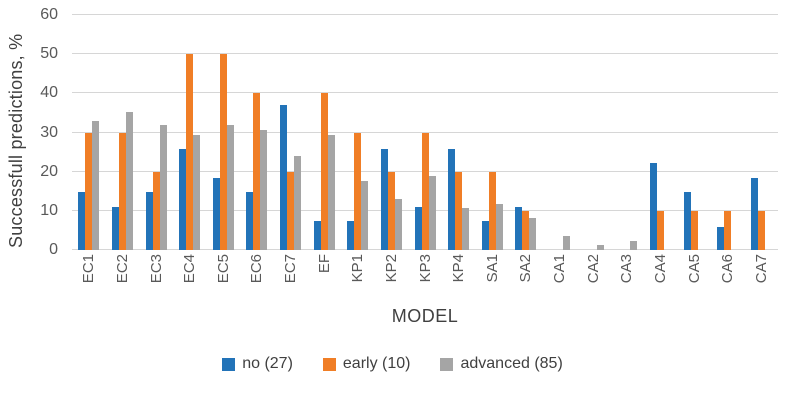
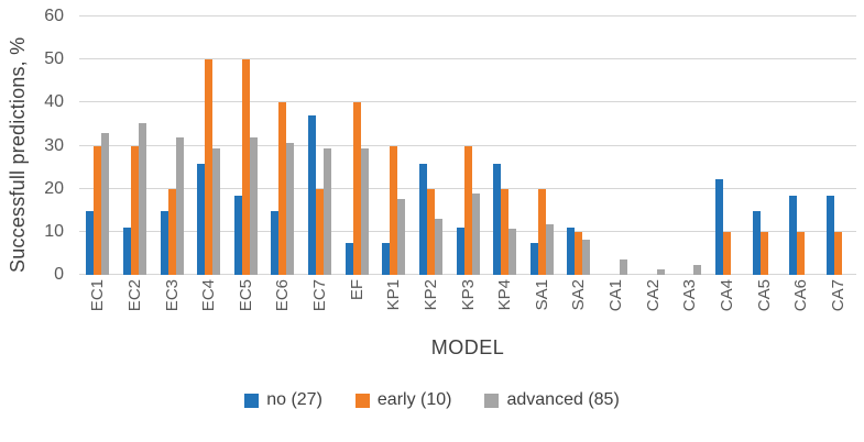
advanced (85)/EC7: 24 -> 29
no (27)/CA6: 6 -> 18
